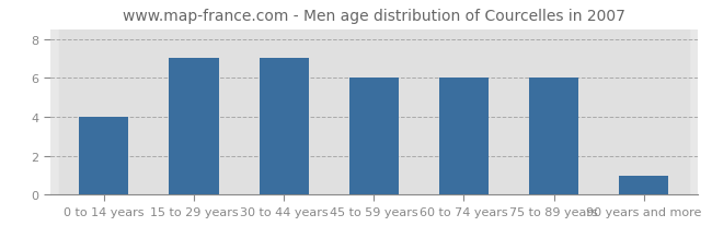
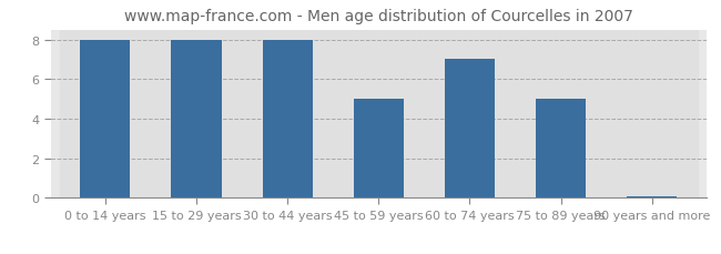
0 to 14 years: 4.0 -> 8.0
15 to 29 years: 7.0 -> 8.0
30 to 44 years: 7.0 -> 8.0
45 to 59 years: 6.0 -> 5.0
60 to 74 years: 6.0 -> 7.0
75 to 89 years: 6.0 -> 5.0
90 years and more: 1.0 -> 0.1
